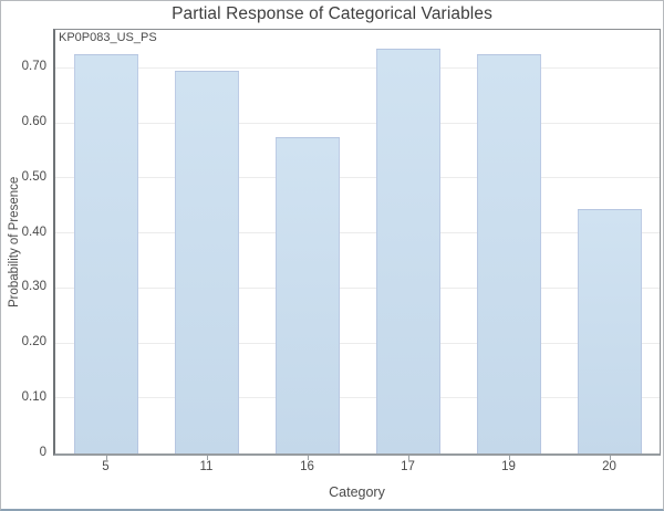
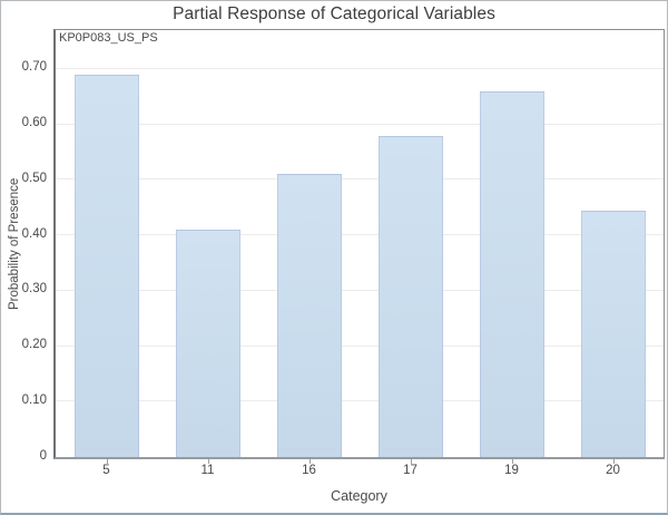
5: 0.72 -> 0.69
11: 0.69 -> 0.41
16: 0.57 -> 0.51
17: 0.73 -> 0.58
19: 0.72 -> 0.66
